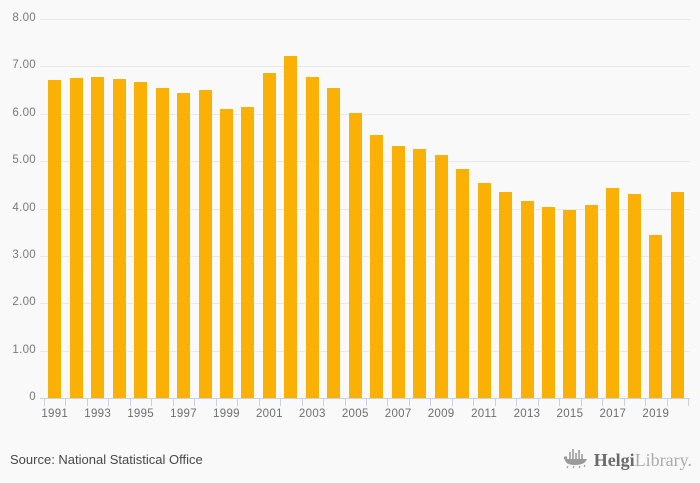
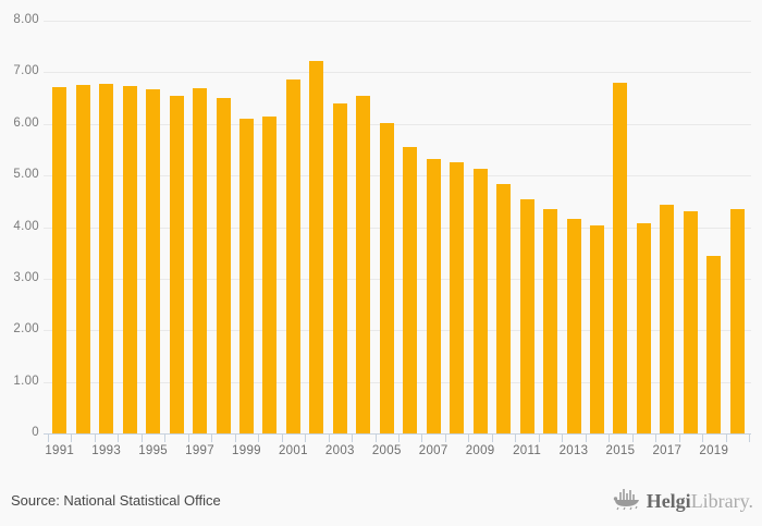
1997: 6.4 -> 6.7
2003: 6.8 -> 6.4
2015: 4.0 -> 6.8
